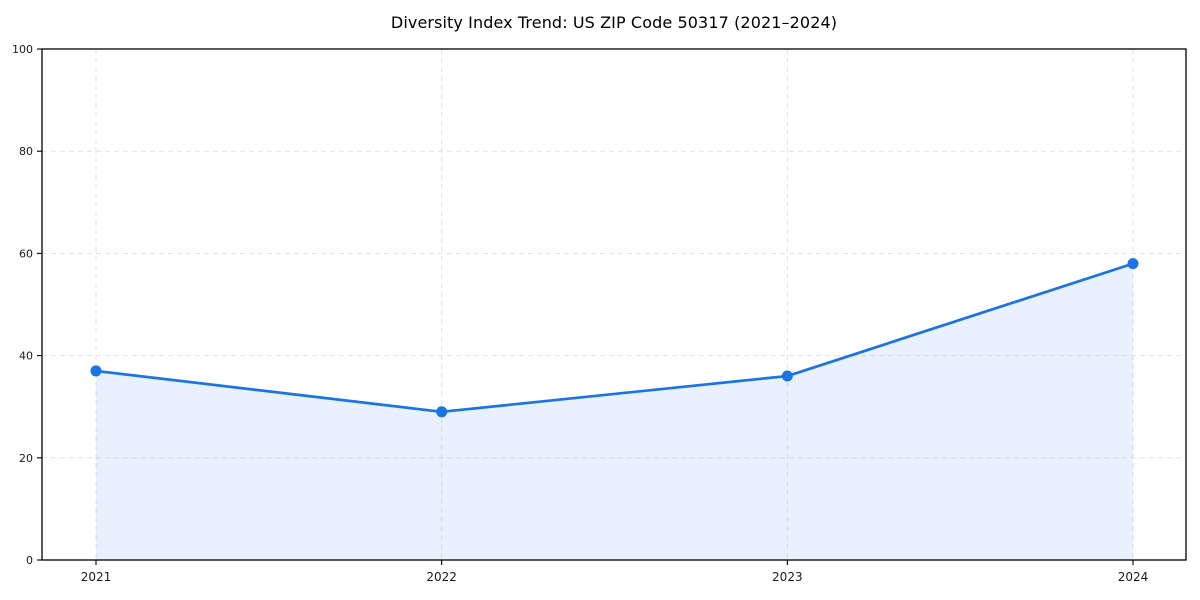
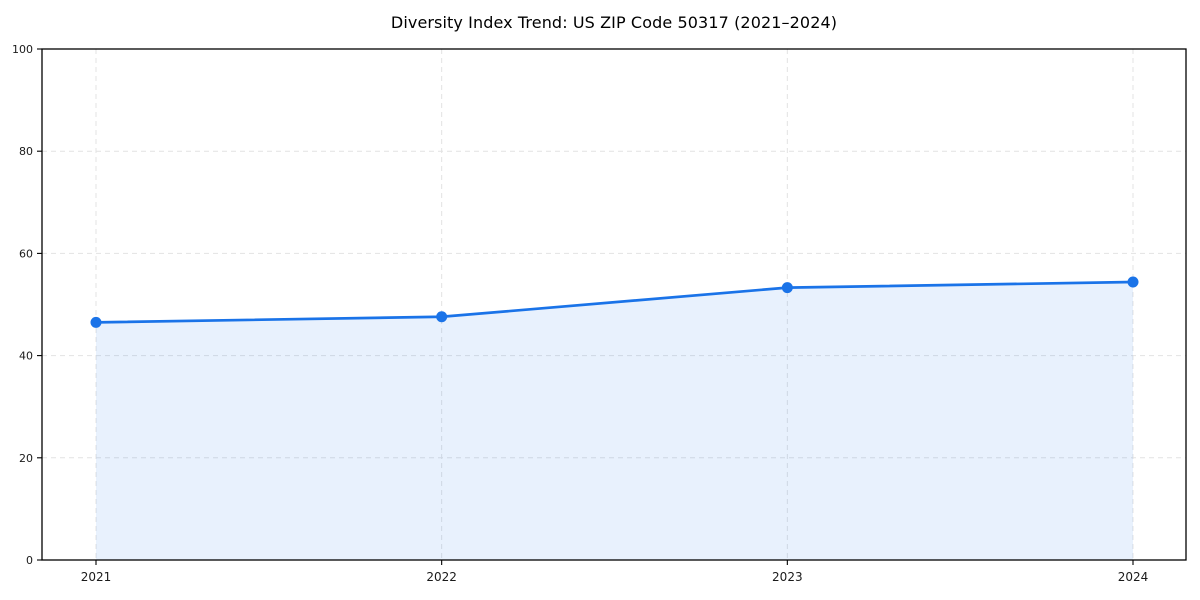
2021: 37 -> 46
2022: 29 -> 48
2023: 36 -> 53
2024: 58 -> 54
